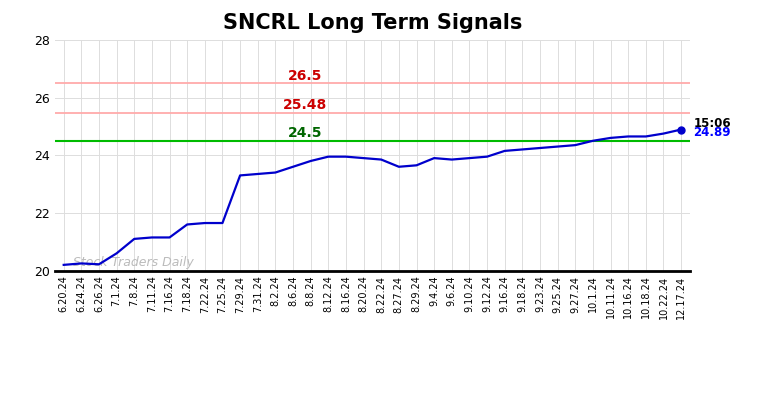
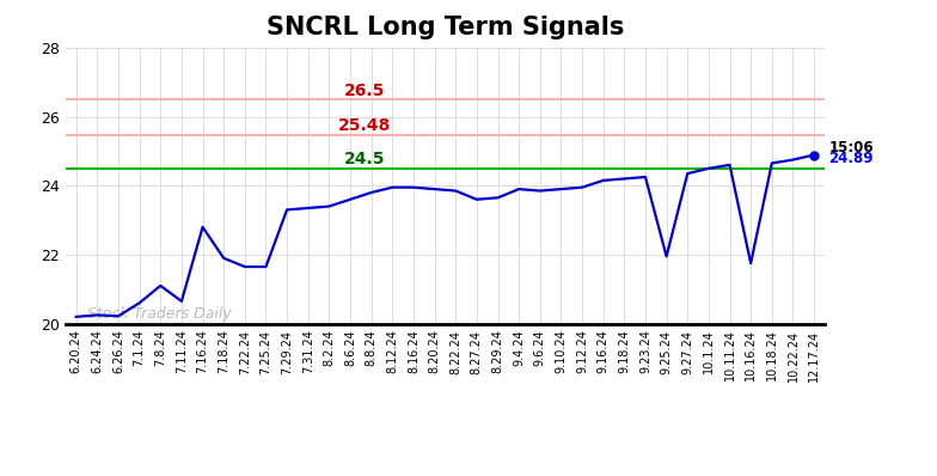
7.11.24: 21.15 -> 20.65
7.16.24: 21.15 -> 22.80
7.18.24: 21.60 -> 21.90
9.25.24: 24.30 -> 21.95
10.16.24: 24.65 -> 21.75
